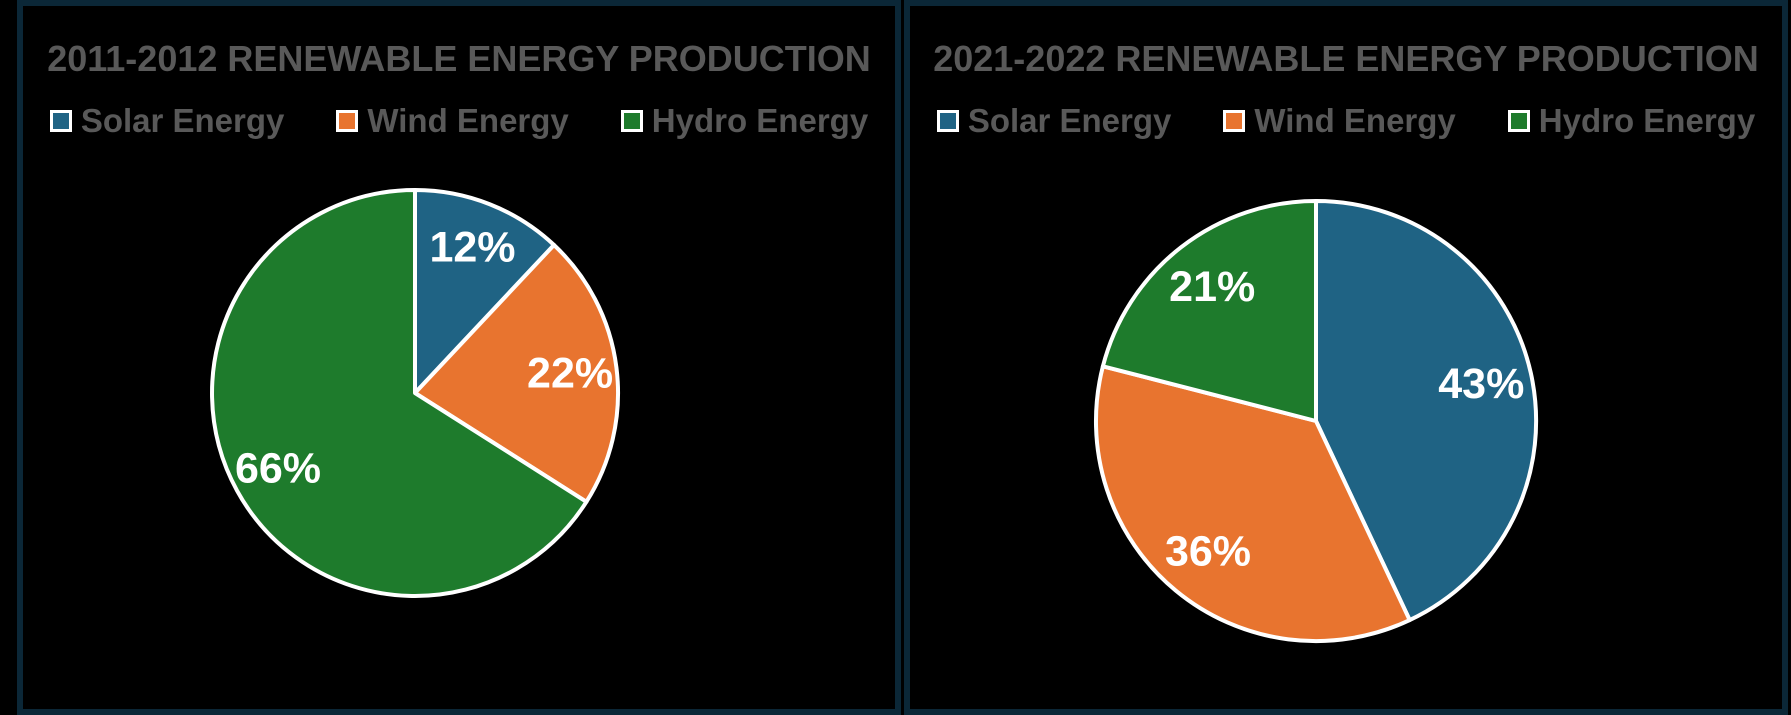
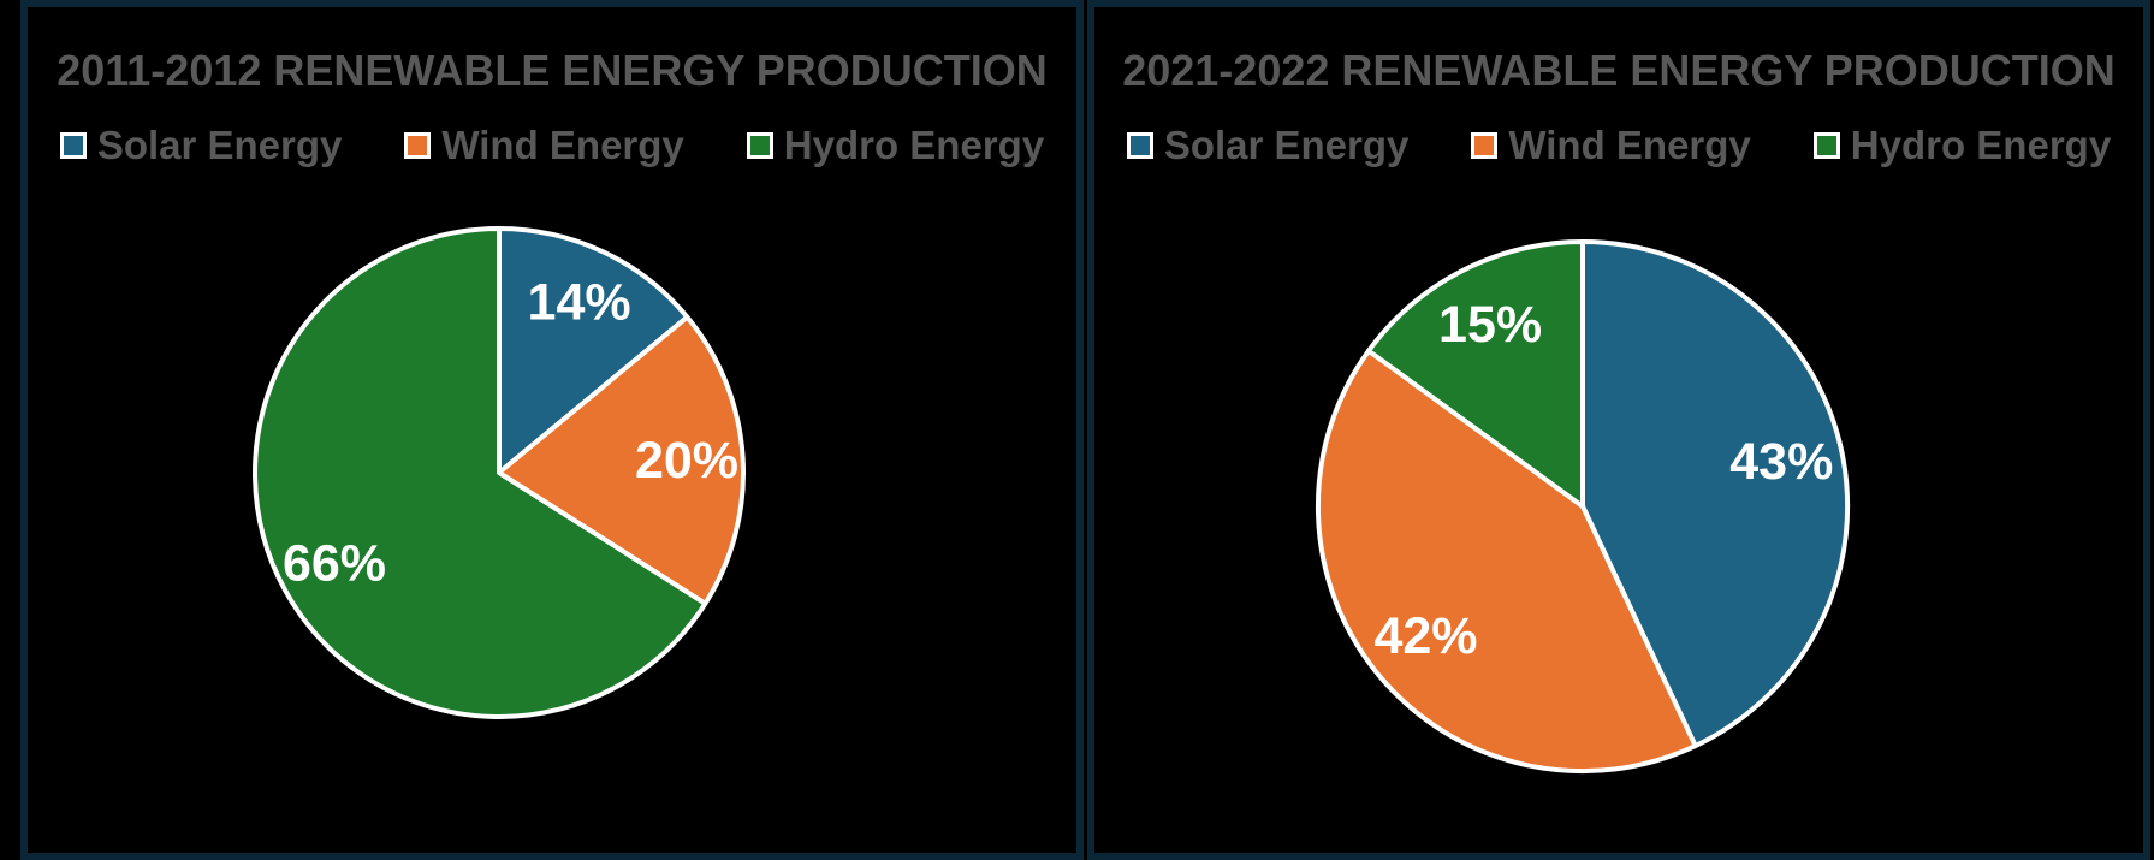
2011-2012 RENEWABLE ENERGY PRODUCTION/Solar Energy: 12% -> 14%
2011-2012 RENEWABLE ENERGY PRODUCTION/Wind Energy: 22% -> 20%
2021-2022 RENEWABLE ENERGY PRODUCTION/Wind Energy: 36% -> 42%
2021-2022 RENEWABLE ENERGY PRODUCTION/Hydro Energy: 21% -> 15%
